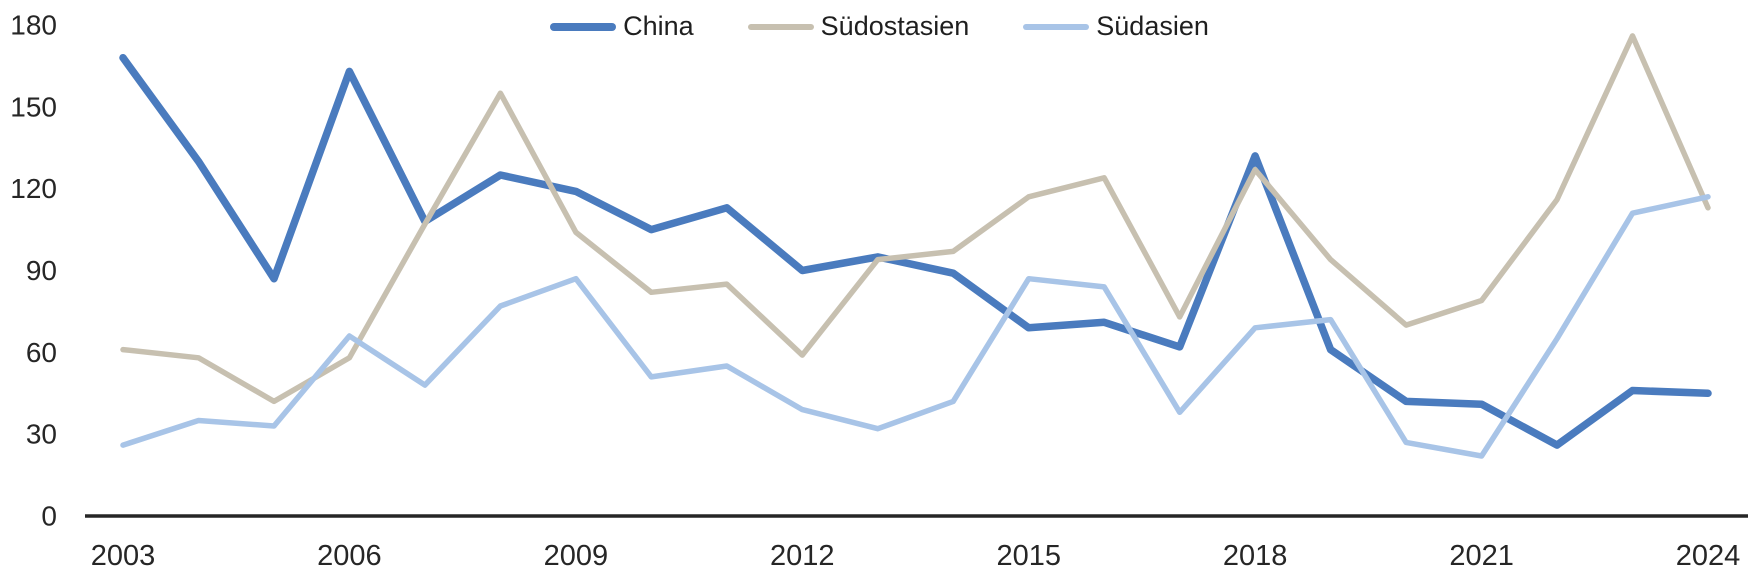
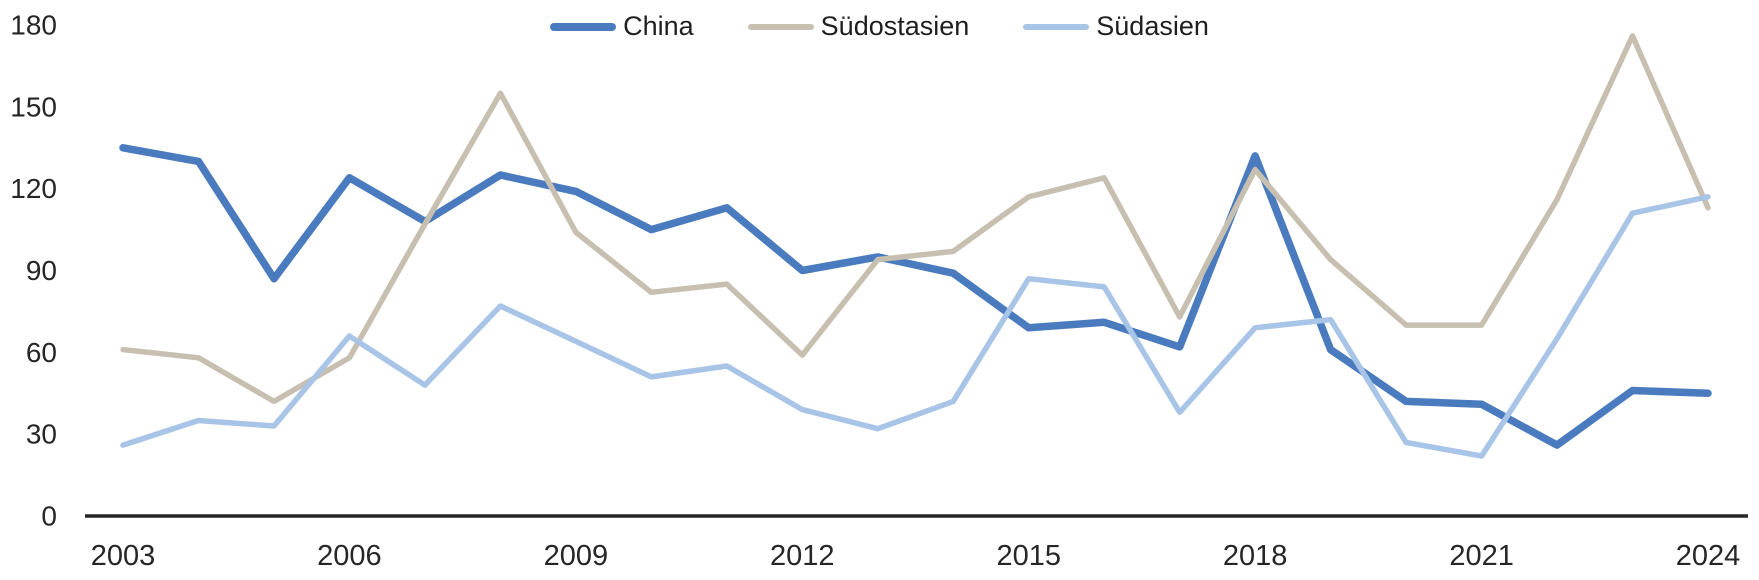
China/2003: 168 -> 135
China/2006: 163 -> 124
Südasien/2009: 87 -> 64
Südostasien/2021: 79 -> 70
